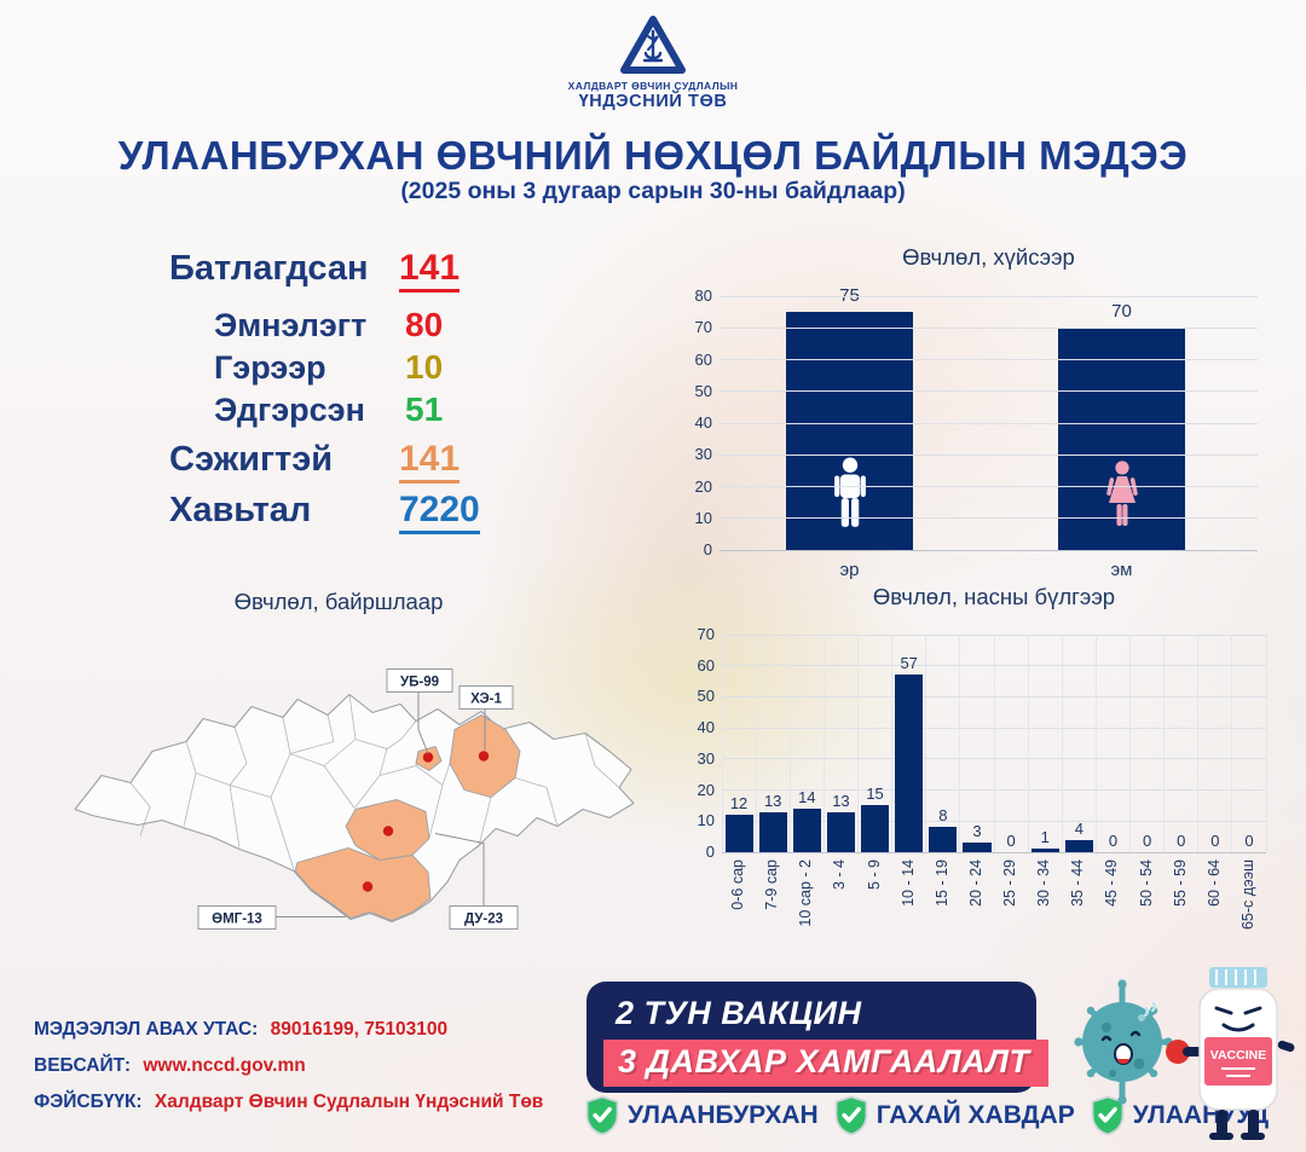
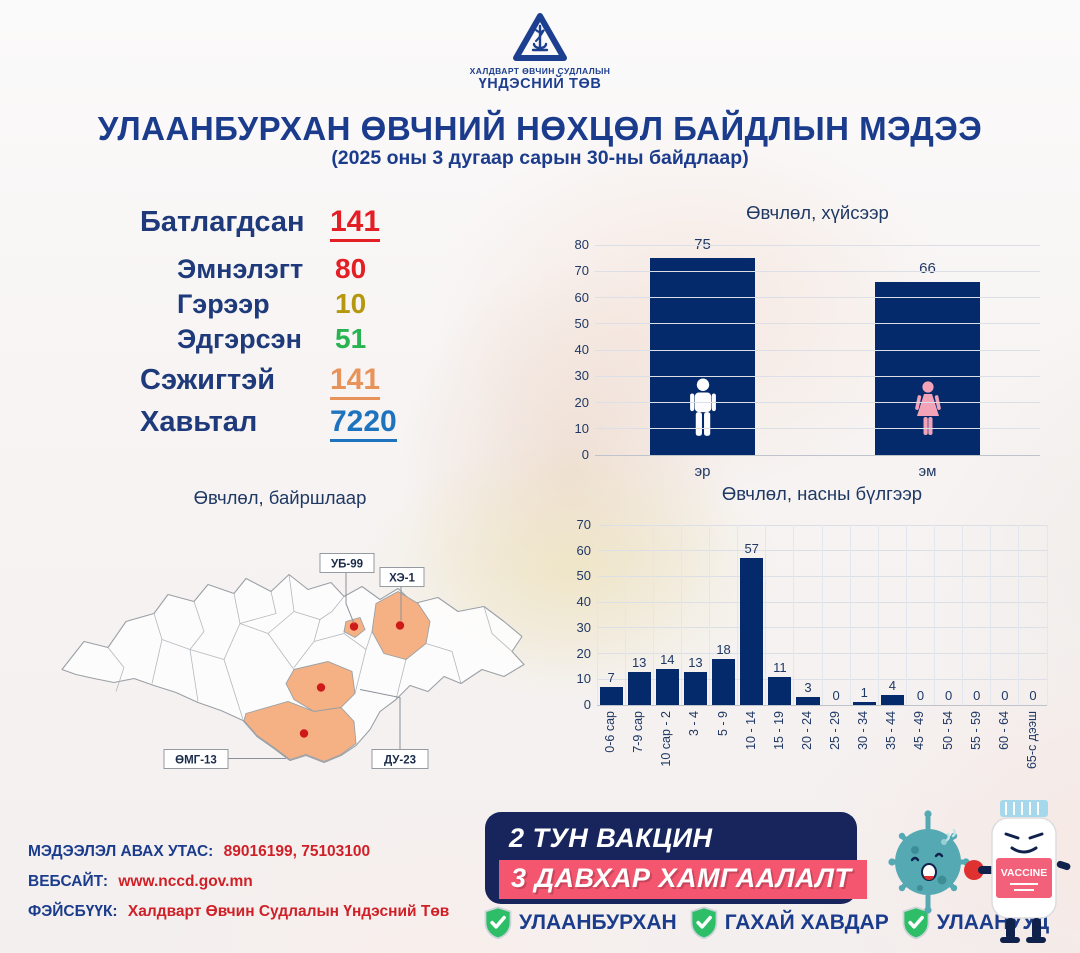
Өвчлөл, хүйсээр/эм: 70 -> 66
Өвчлөл, насны бүлгээр/0-6 сар: 12 -> 7
Өвчлөл, насны бүлгээр/5 - 9: 15 -> 18
Өвчлөл, насны бүлгээр/15 - 19: 8 -> 11
